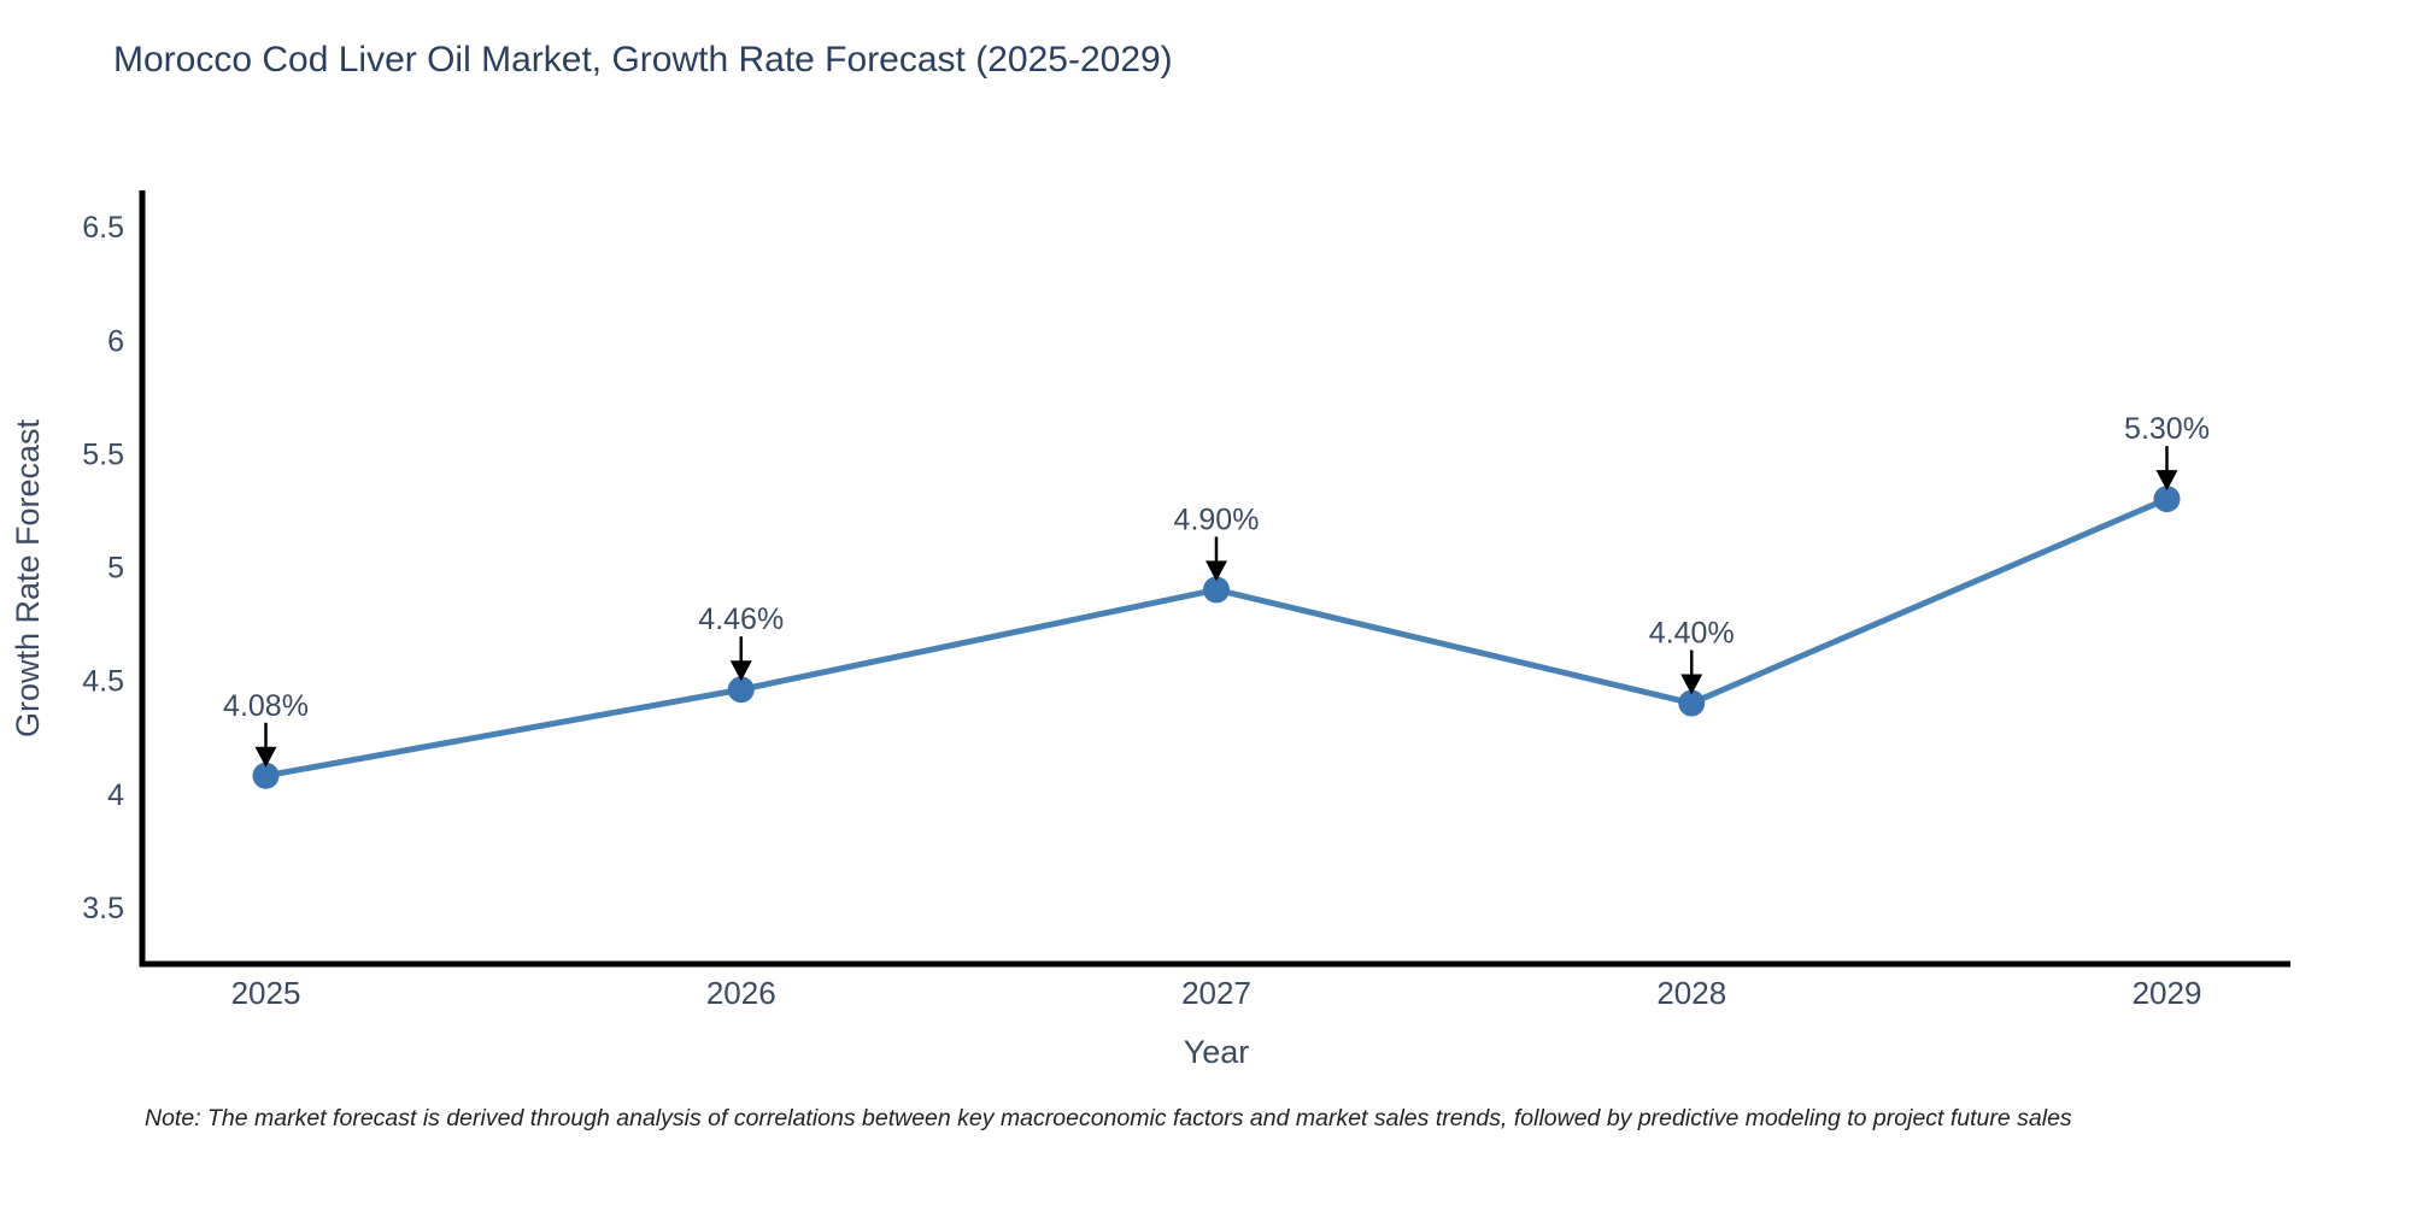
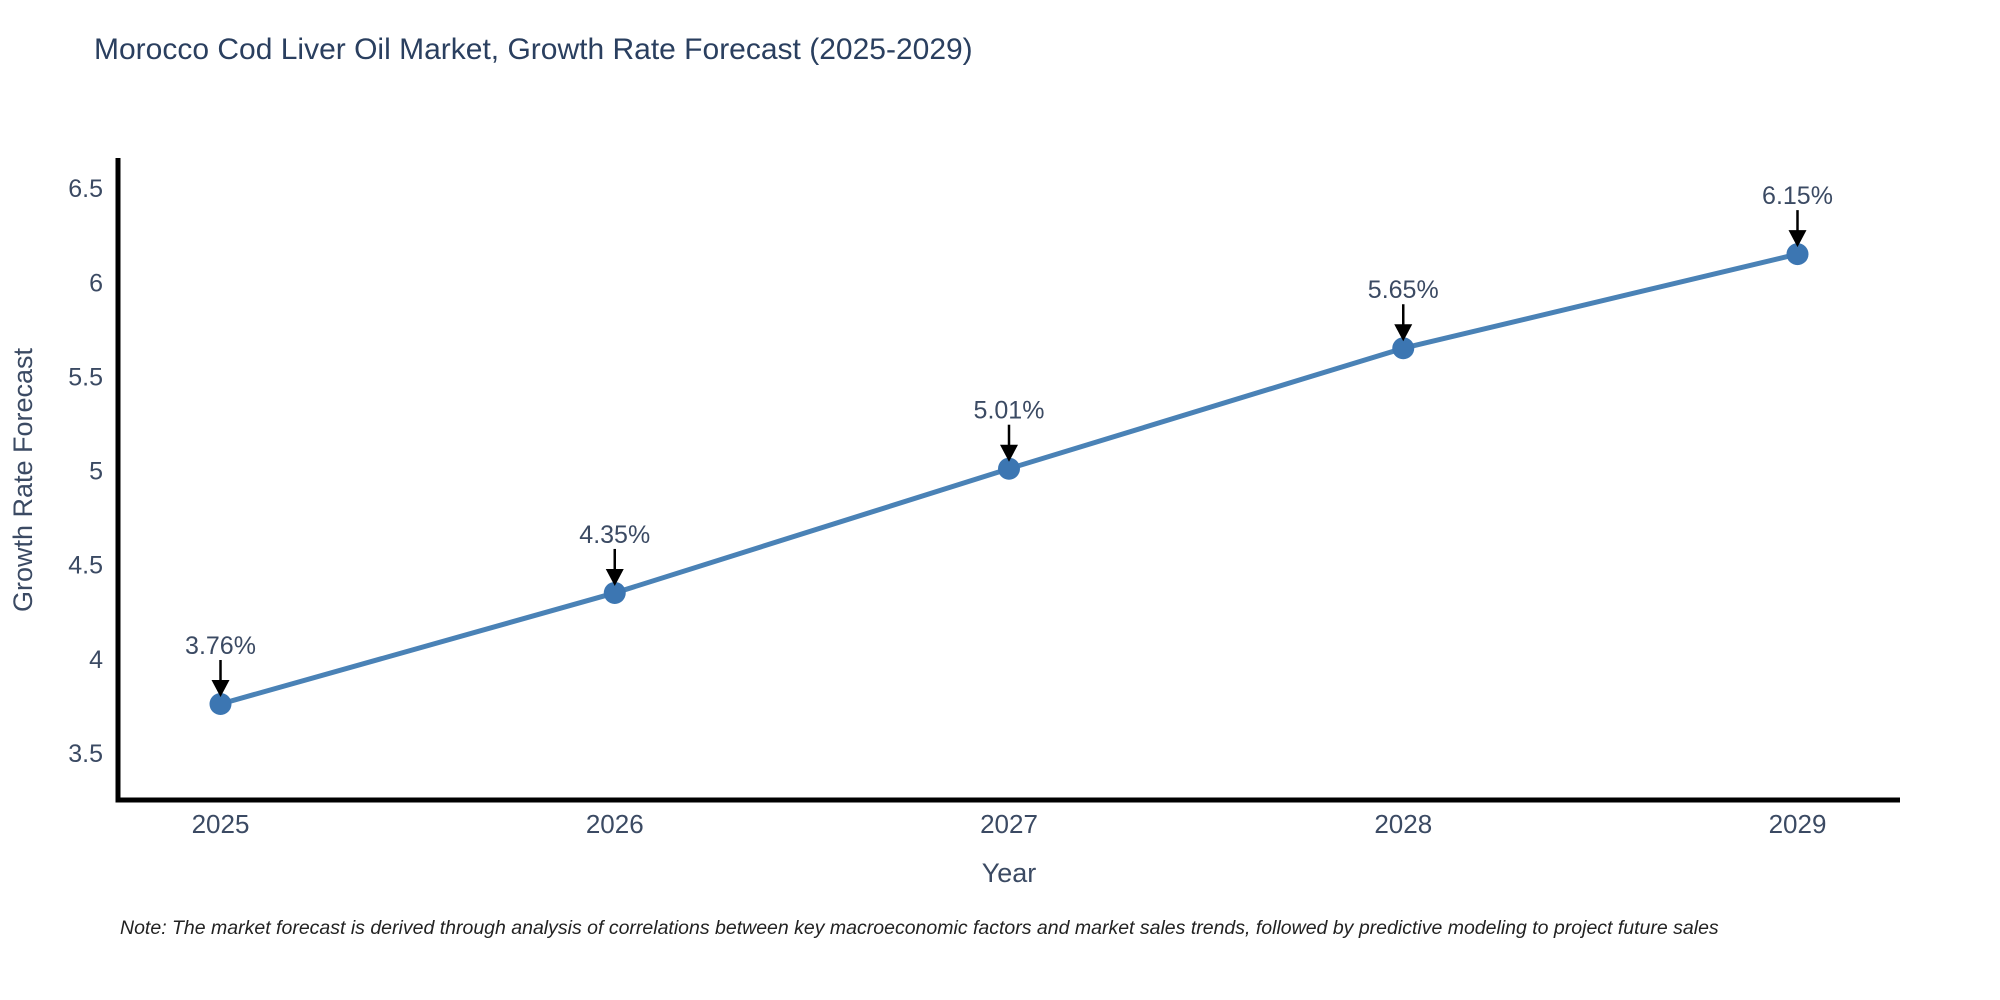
2025: 4.08% -> 3.76%
2026: 4.46% -> 4.35%
2027: 4.90% -> 5.01%
2028: 4.40% -> 5.65%
2029: 5.30% -> 6.15%
